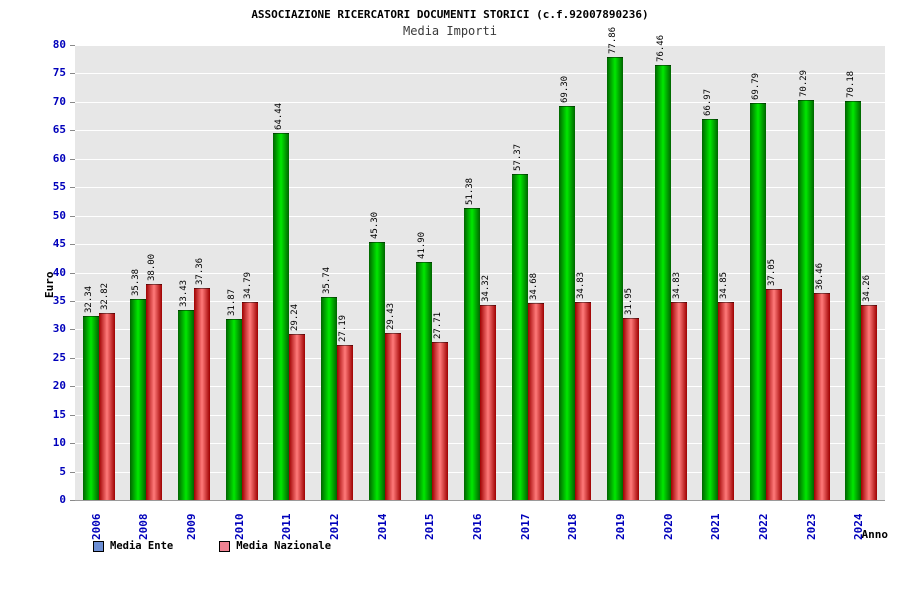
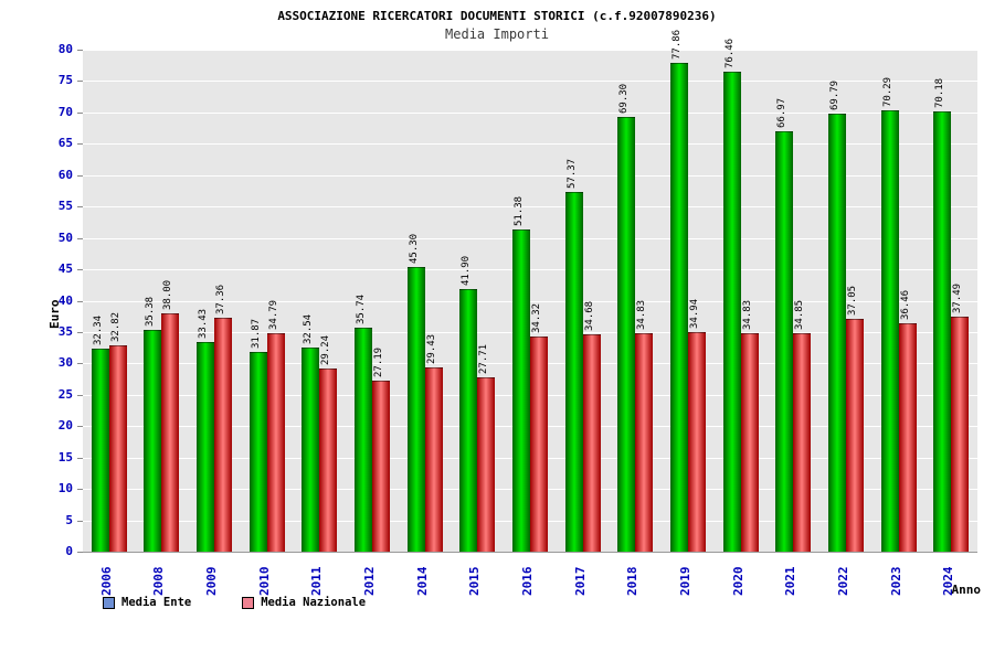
Media Ente/2011: 64.44 -> 32.54
Media Nazionale/2019: 31.95 -> 34.94
Media Nazionale/2024: 34.26 -> 37.49
